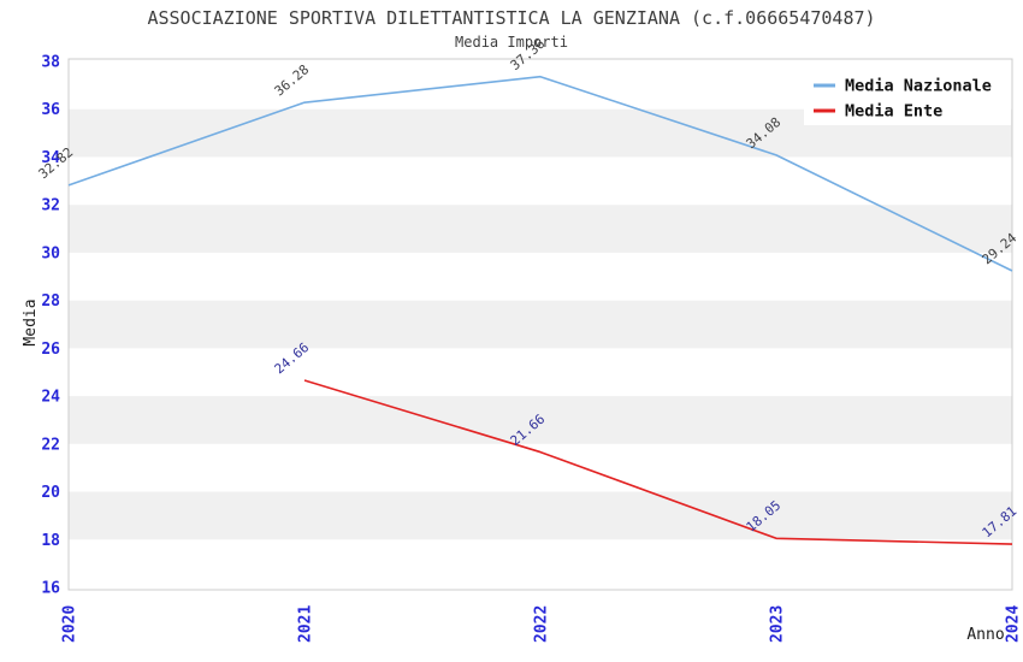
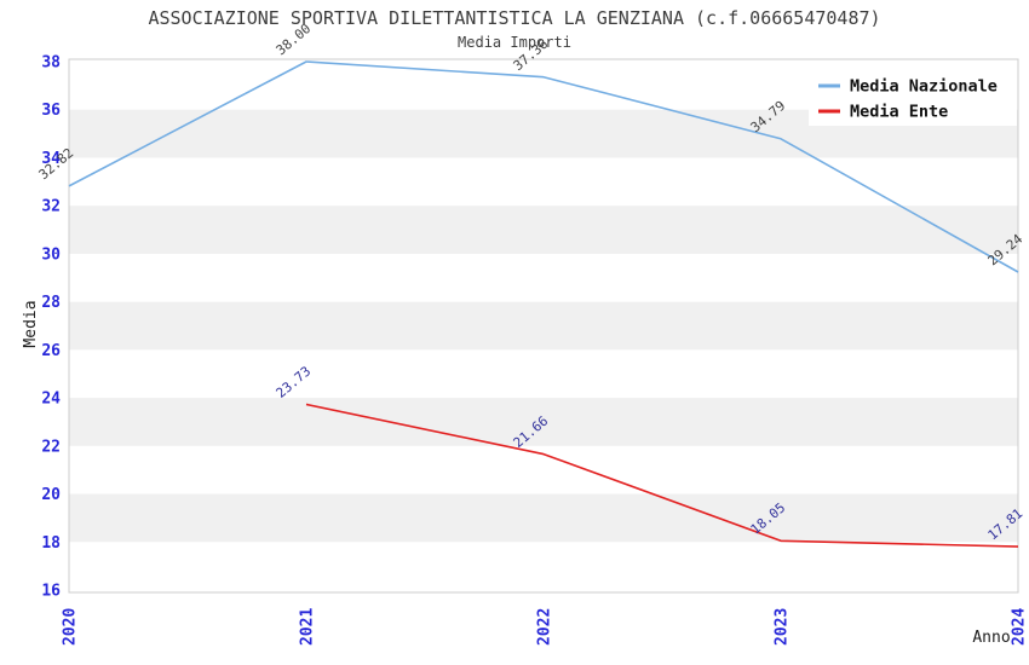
Media Nazionale/2021: 36.28 -> 38.00
Media Ente/2021: 24.66 -> 23.73
Media Nazionale/2023: 34.08 -> 34.79
